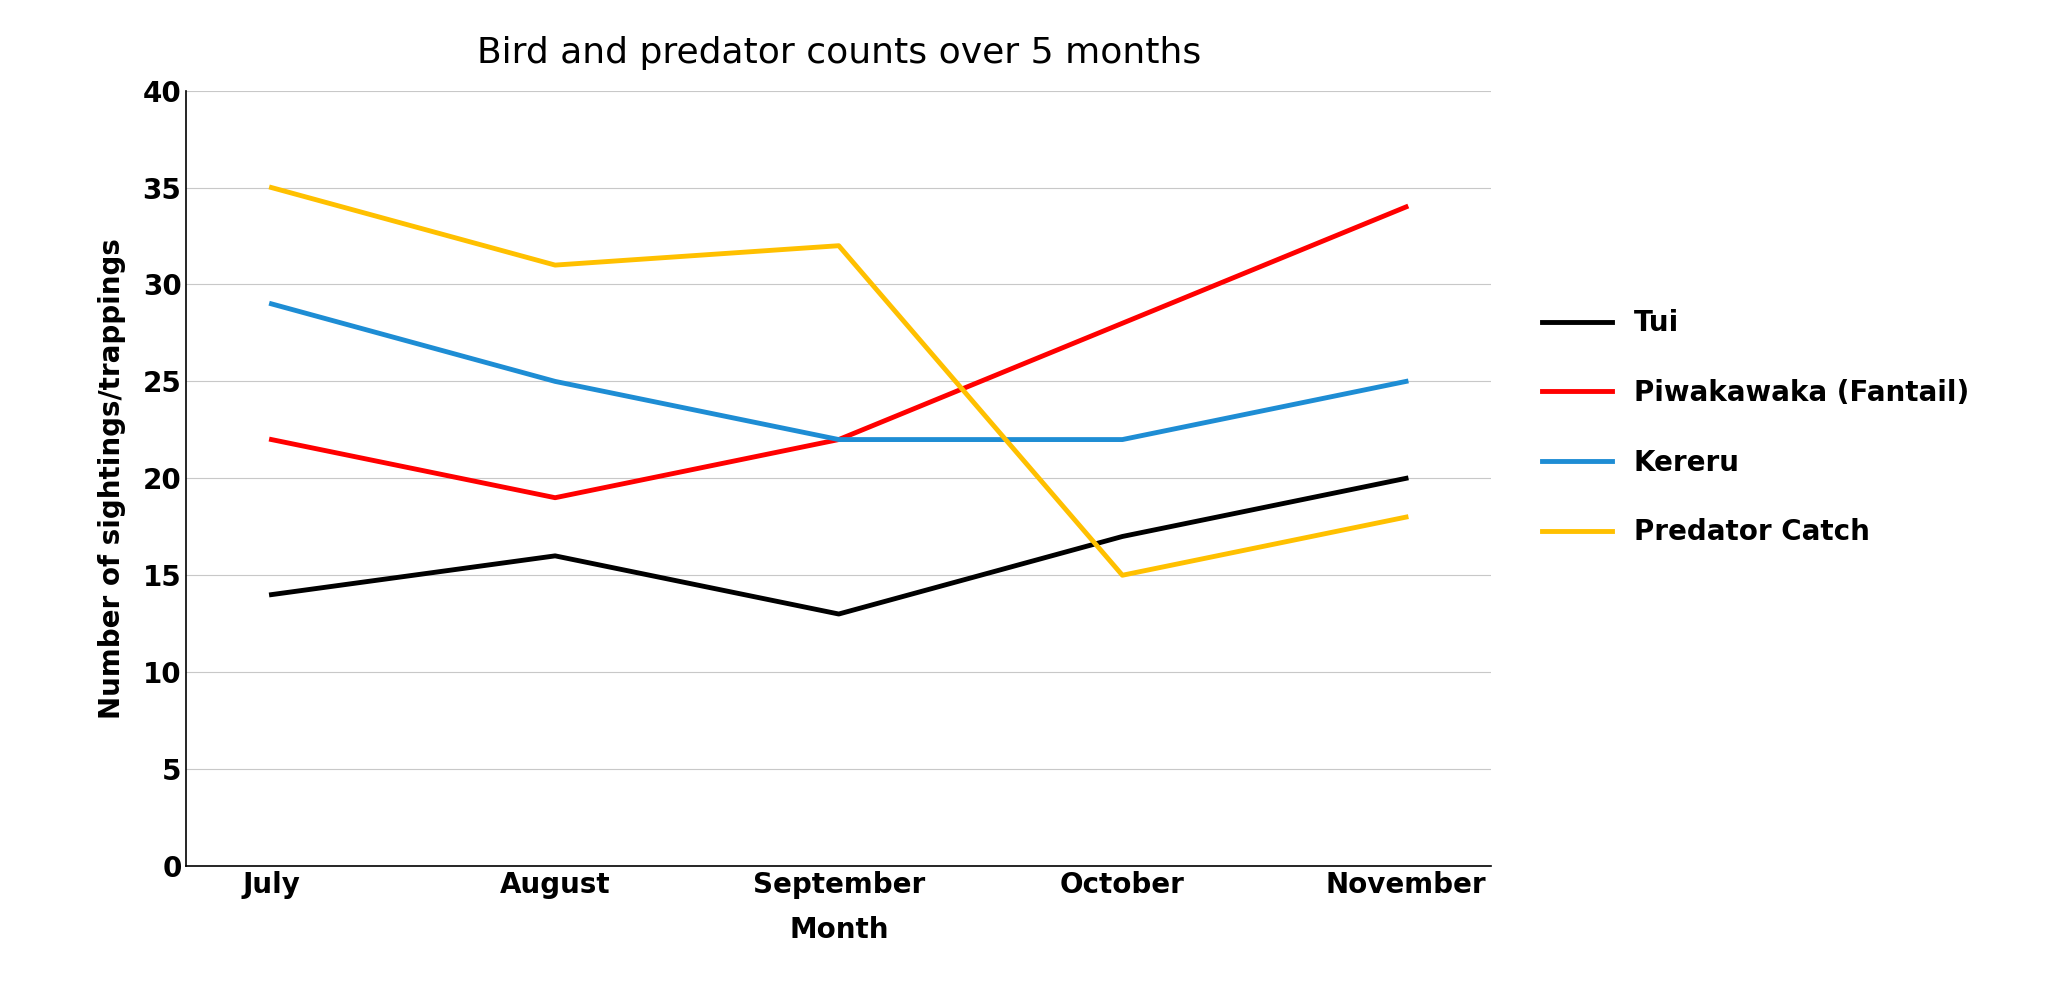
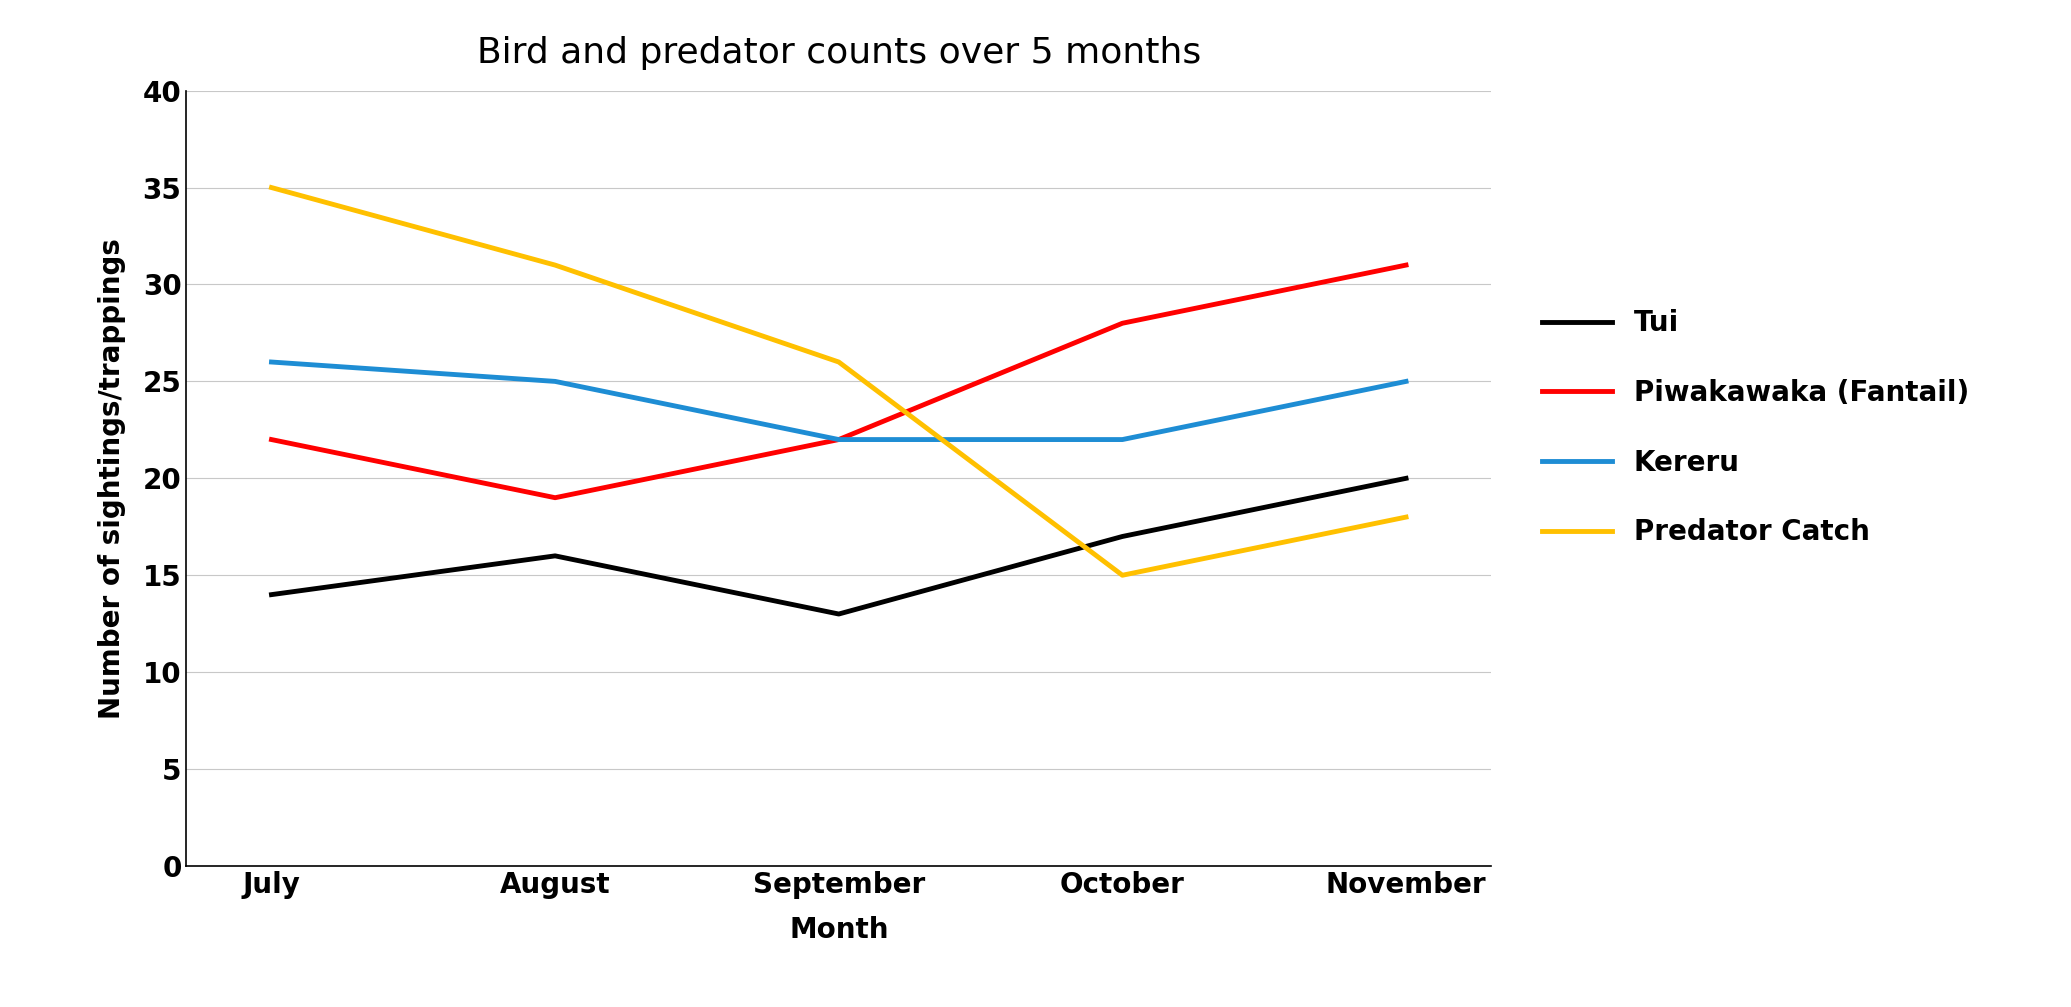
Kereru/July: 29 -> 26
Predator Catch/September: 32 -> 26
Piwakawaka (Fantail)/November: 34 -> 31
